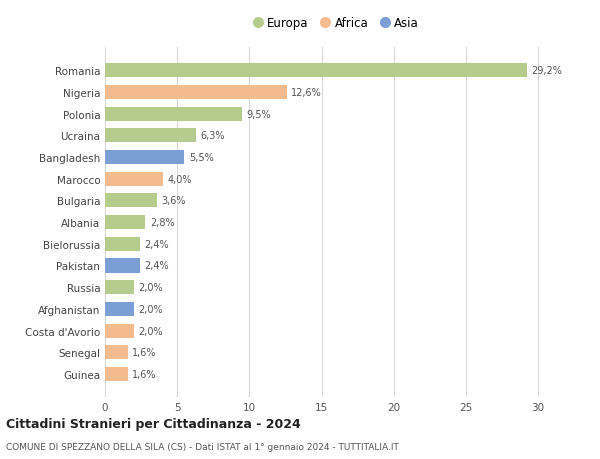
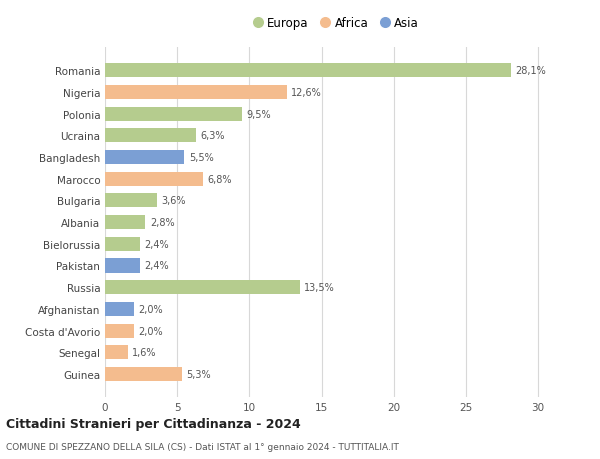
Romania: 29,2% -> 28,1%
Marocco: 4,0% -> 6,8%
Russia: 2,0% -> 13,5%
Guinea: 1,6% -> 5,3%
